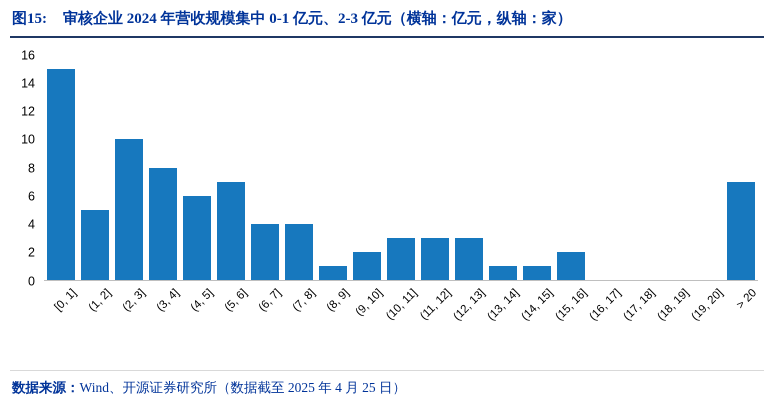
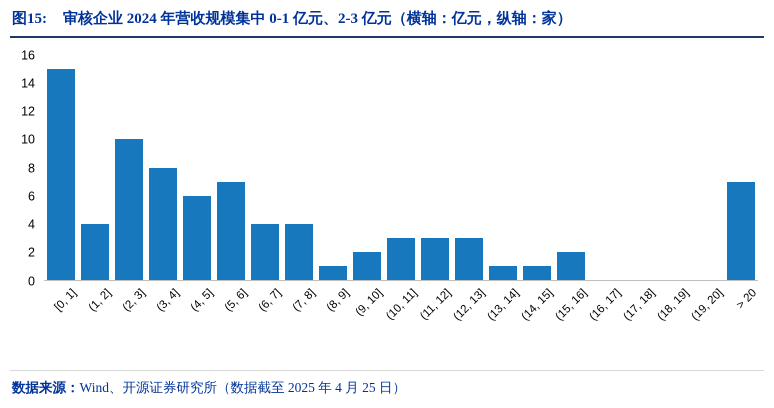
(1, 2]: 5 -> 4
